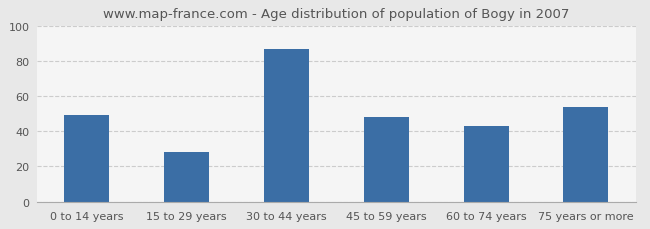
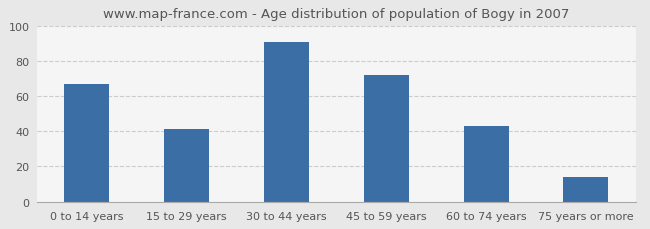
0 to 14 years: 49 -> 67
15 to 29 years: 28 -> 41
30 to 44 years: 87 -> 91
45 to 59 years: 48 -> 72
75 years or more: 54 -> 14
